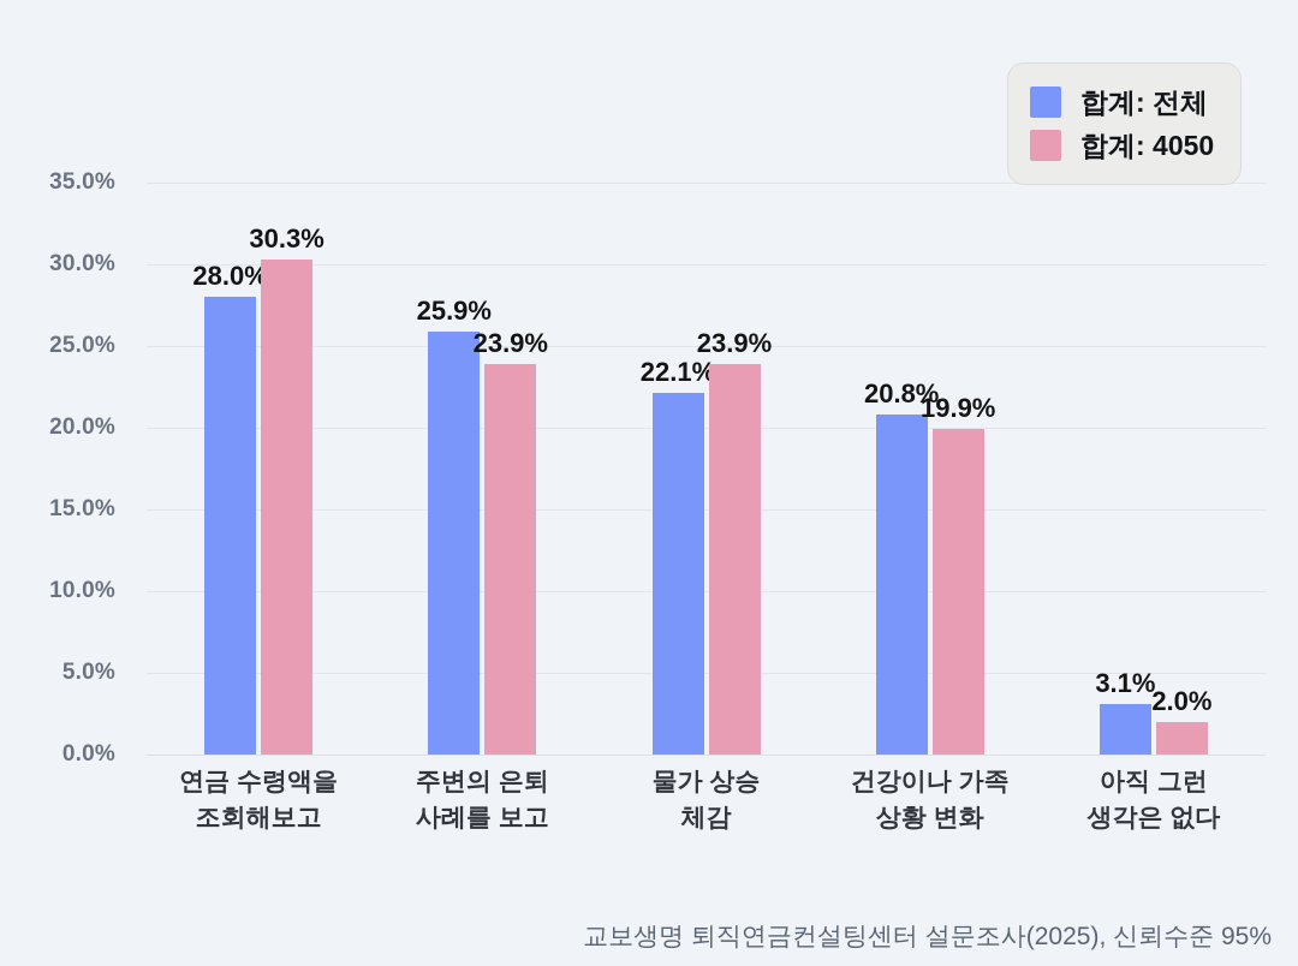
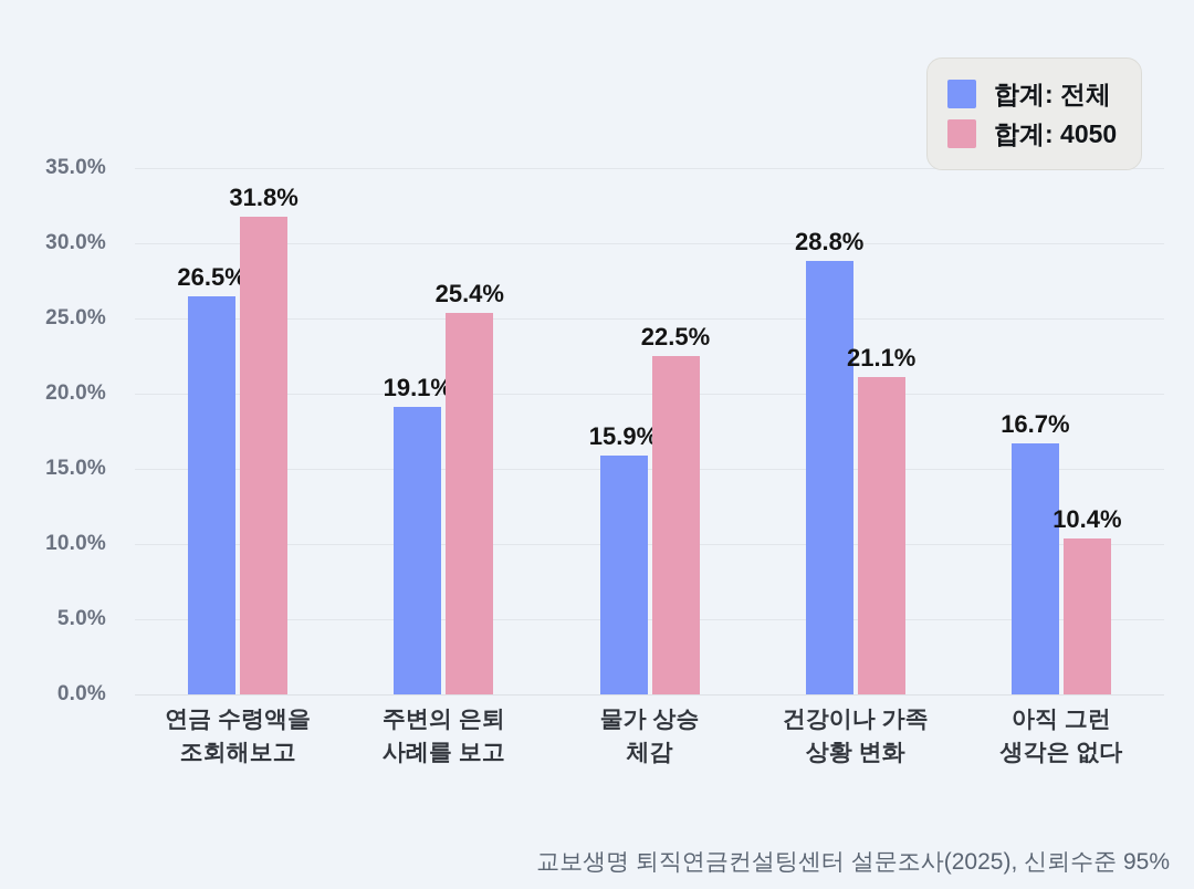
합계: 전체/연금 수령액을 조회해보고: 28.0% -> 26.5%
합계: 4050/연금 수령액을 조회해보고: 30.3% -> 31.8%
합계: 전체/주변의 은퇴 사례를 보고: 25.9% -> 19.1%
합계: 4050/주변의 은퇴 사례를 보고: 23.9% -> 25.4%
합계: 전체/물가 상승 체감: 22.1% -> 15.9%
합계: 4050/물가 상승 체감: 23.9% -> 22.5%
합계: 전체/건강이나 가족 상황 변화: 20.8% -> 28.8%
합계: 4050/건강이나 가족 상황 변화: 19.9% -> 21.1%
합계: 전체/아직 그런 생각은 없다: 3.1% -> 16.7%
합계: 4050/아직 그런 생각은 없다: 2.0% -> 10.4%
